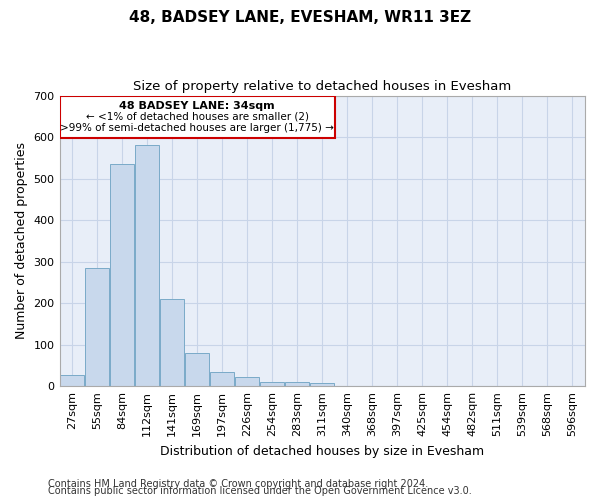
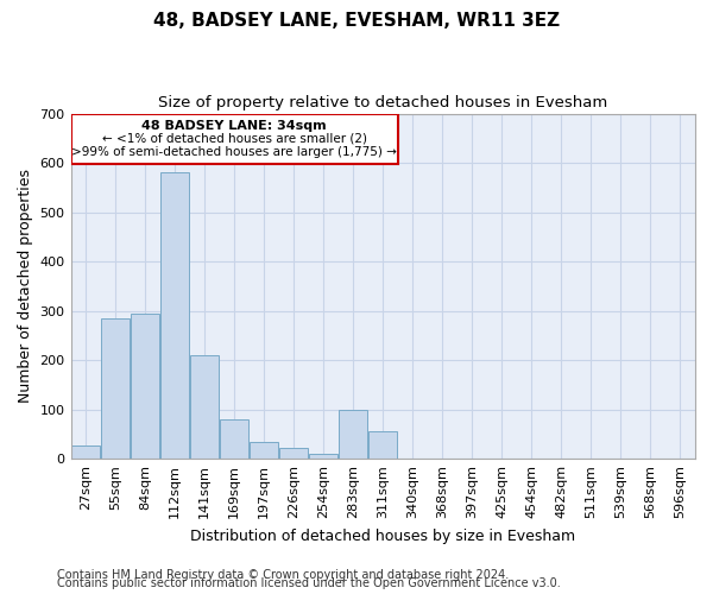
84sqm: 535 -> 295
283sqm: 10 -> 100
311sqm: 7 -> 55
